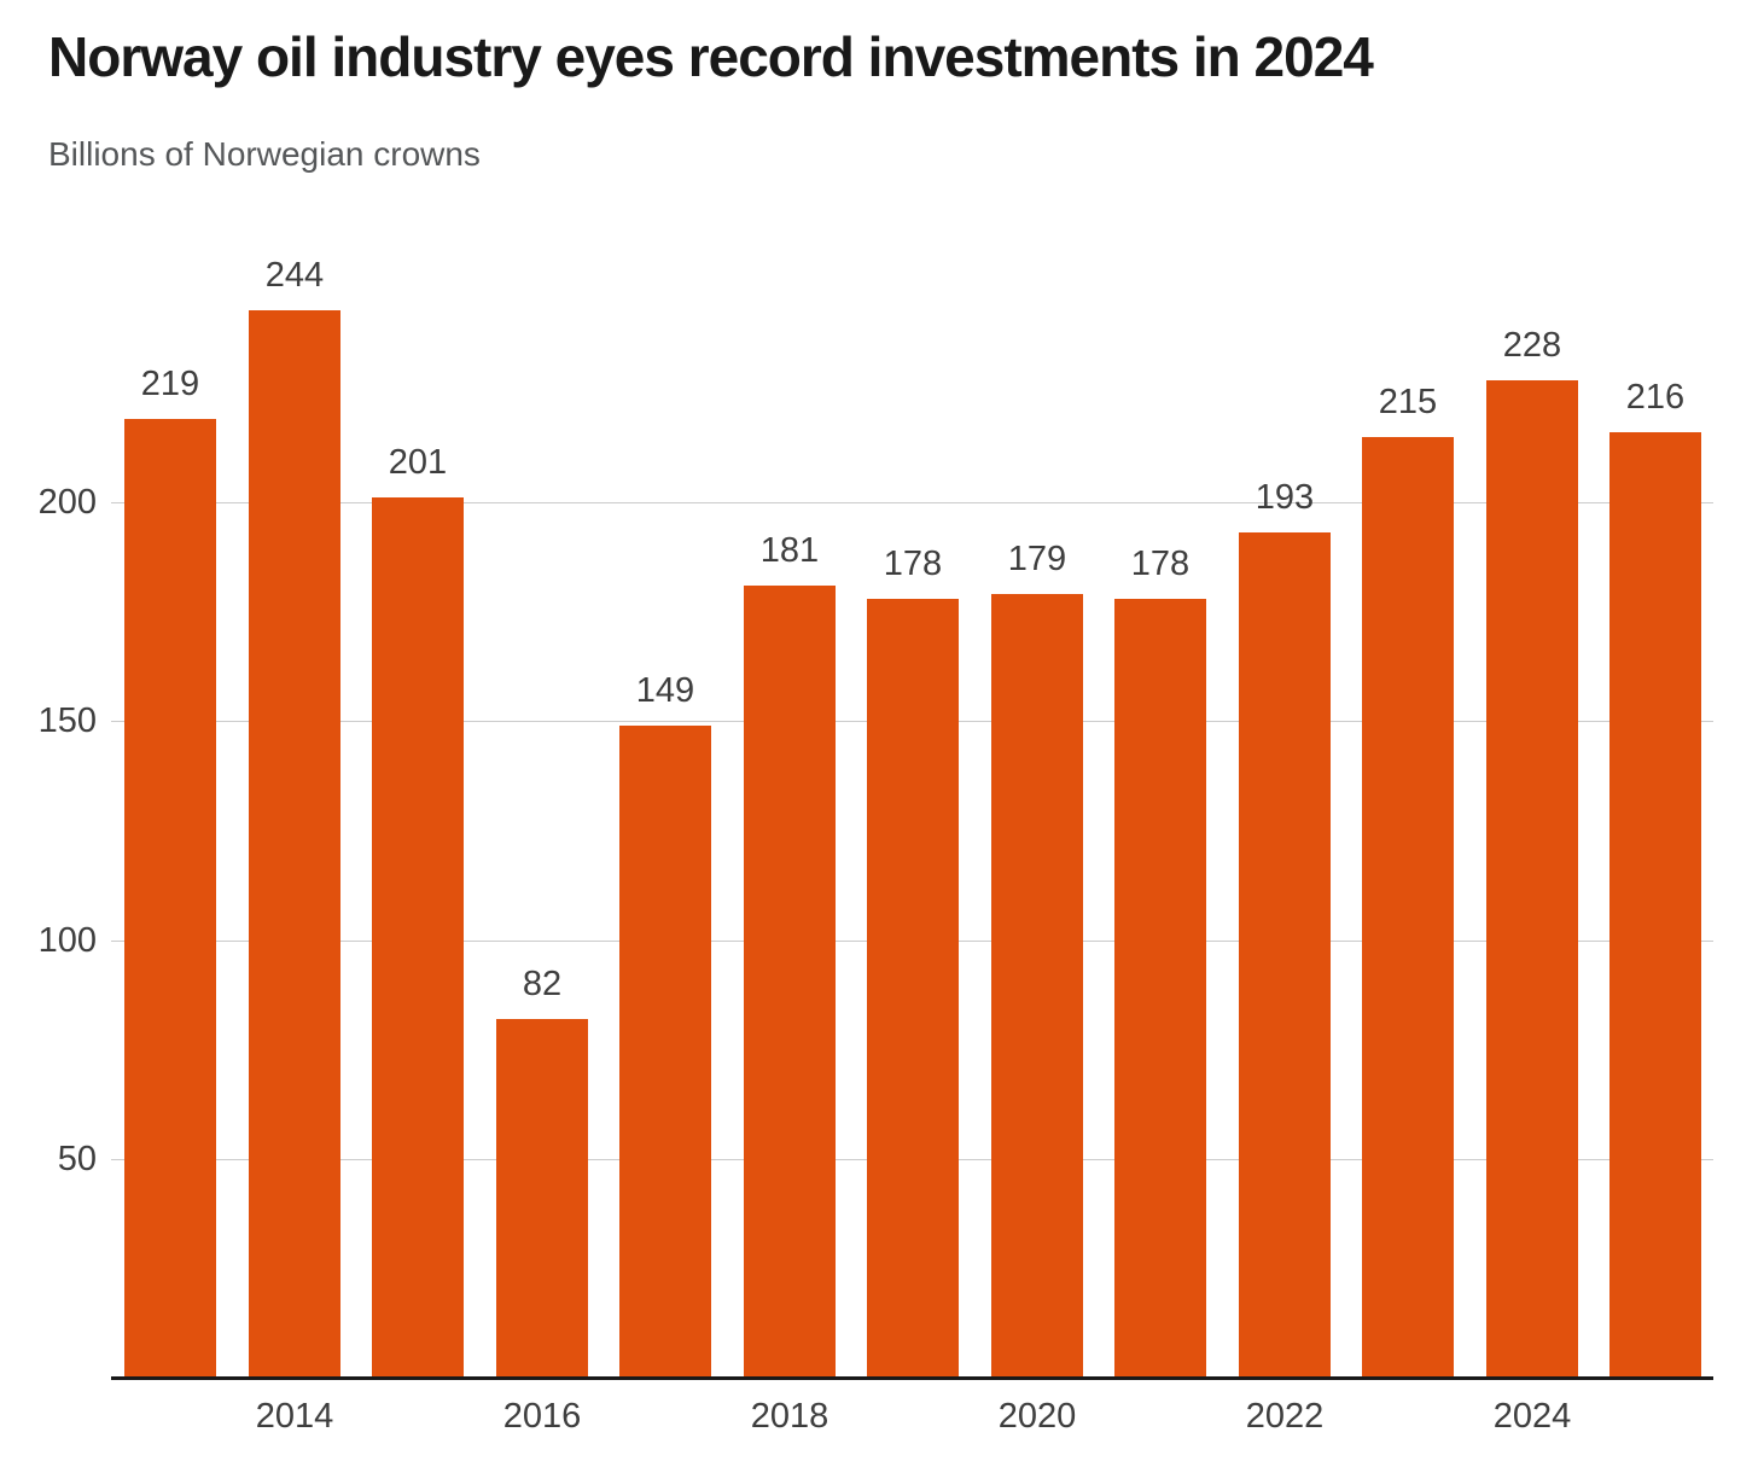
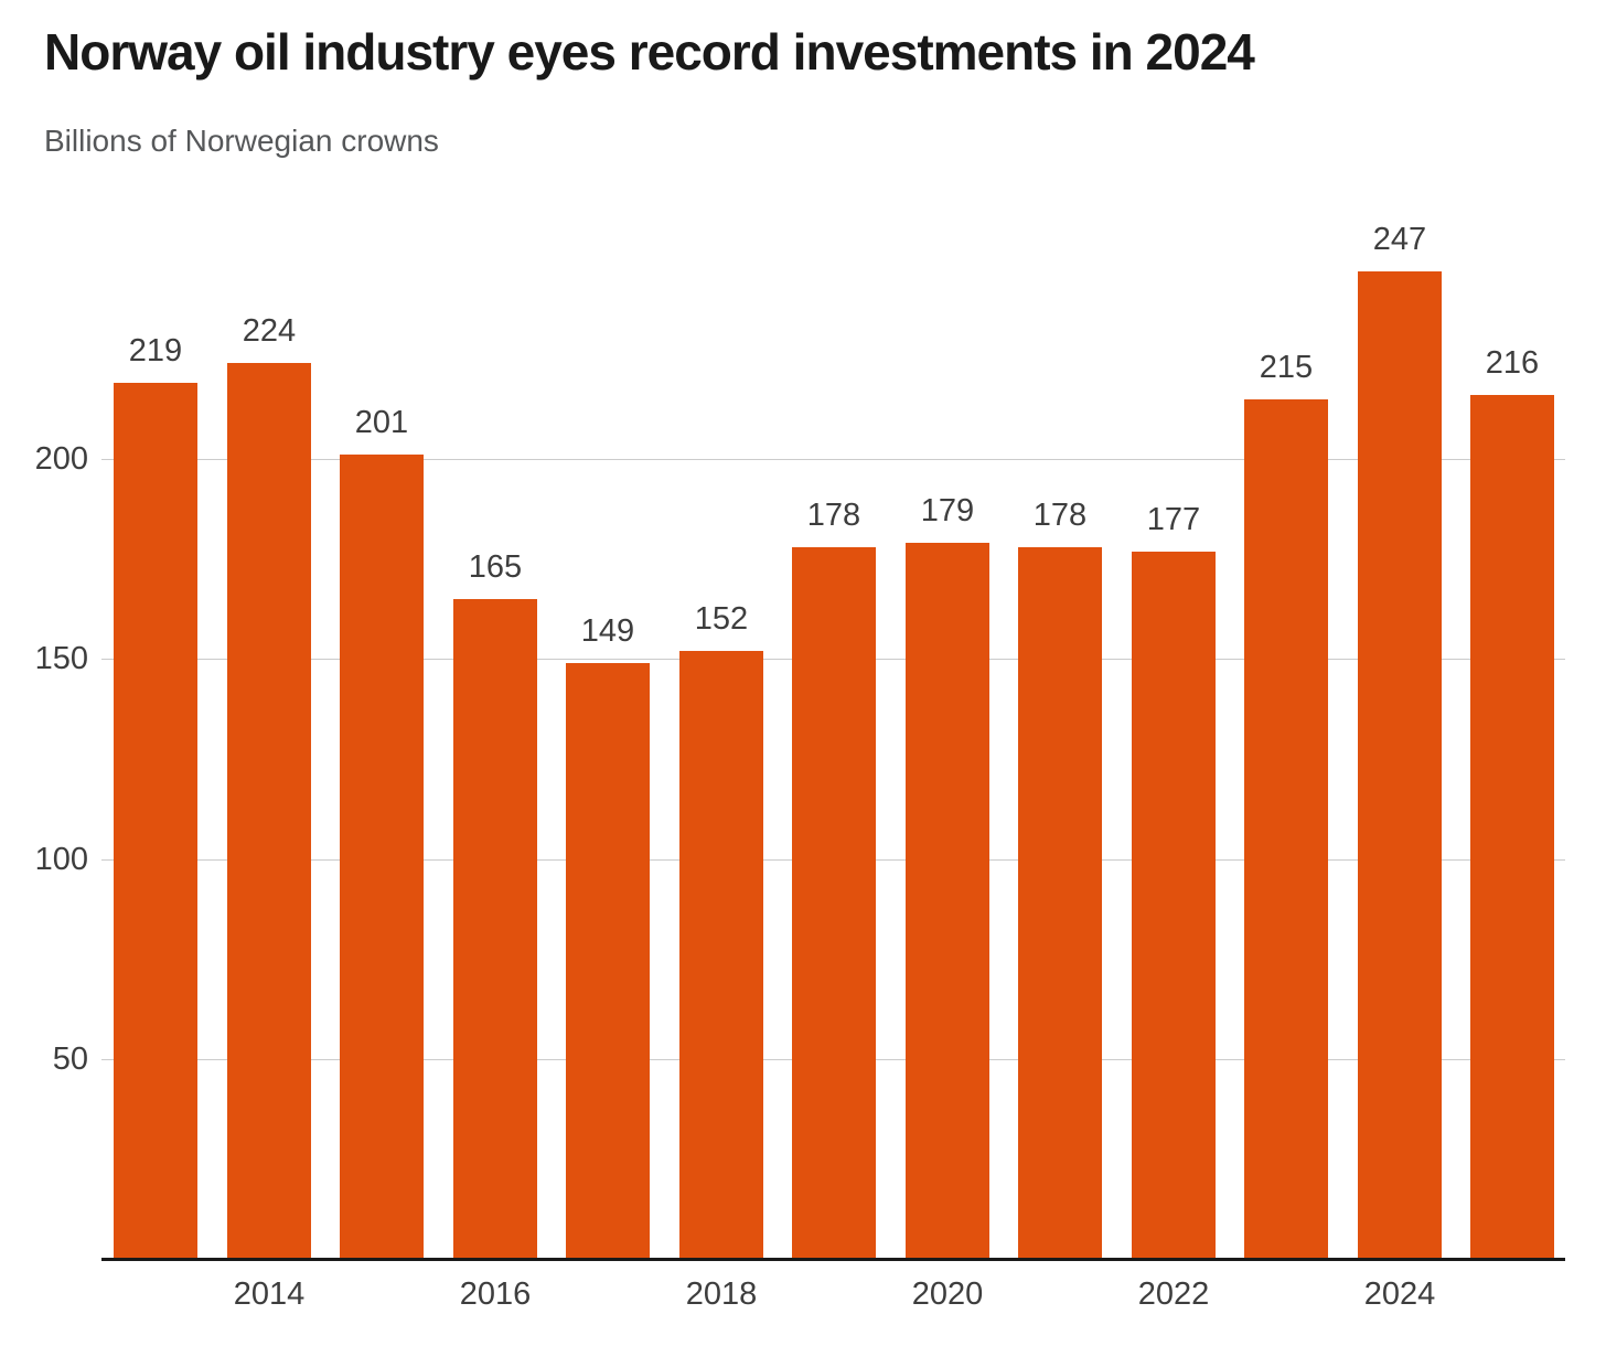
2014: 244 -> 224
2016: 82 -> 165
2018: 181 -> 152
2022: 193 -> 177
2024: 228 -> 247
